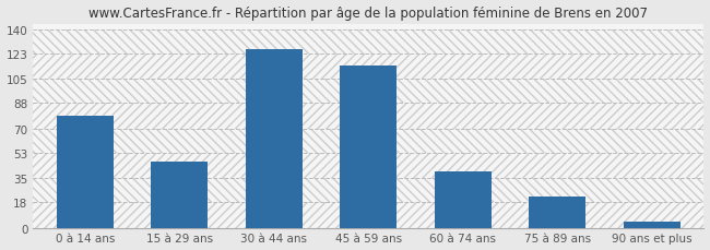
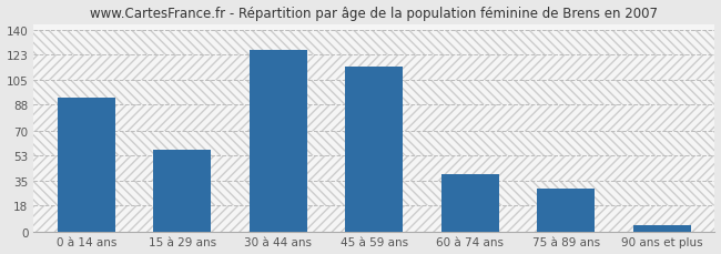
0 à 14 ans: 79 -> 93
15 à 29 ans: 47 -> 57
75 à 89 ans: 22 -> 30
